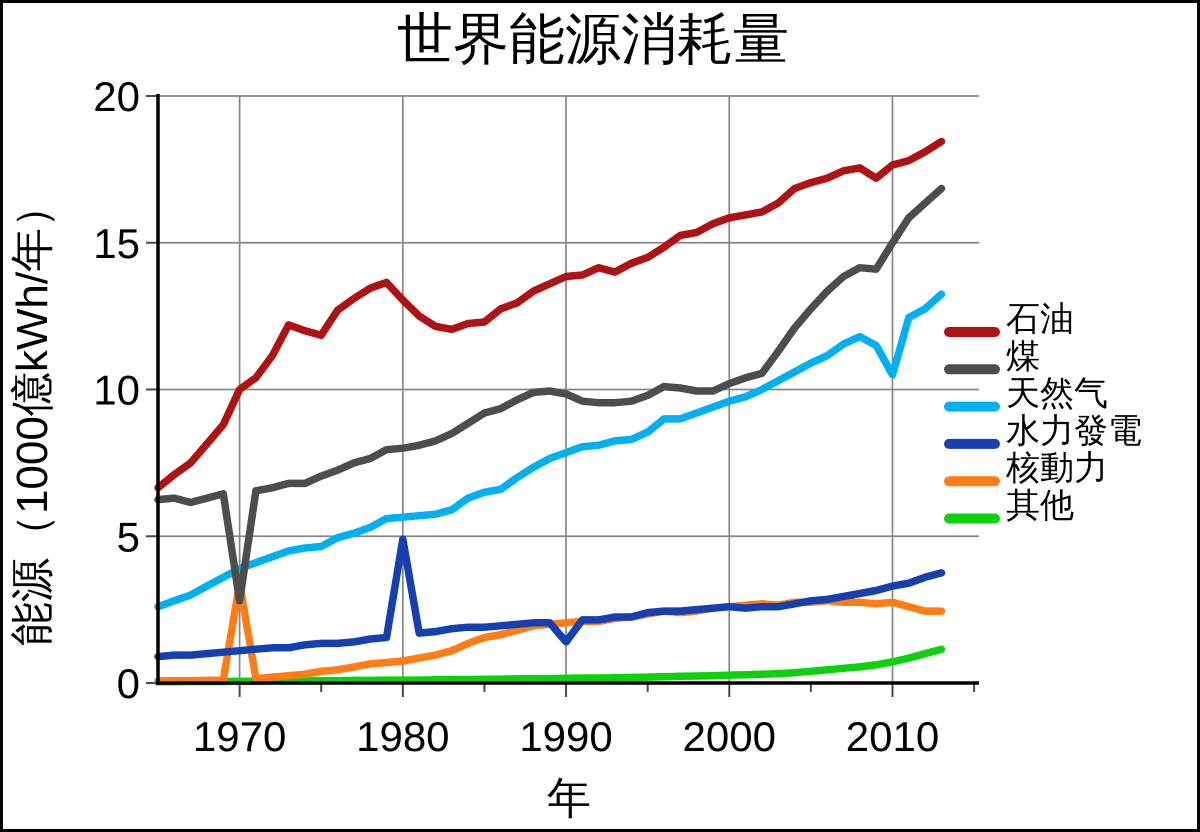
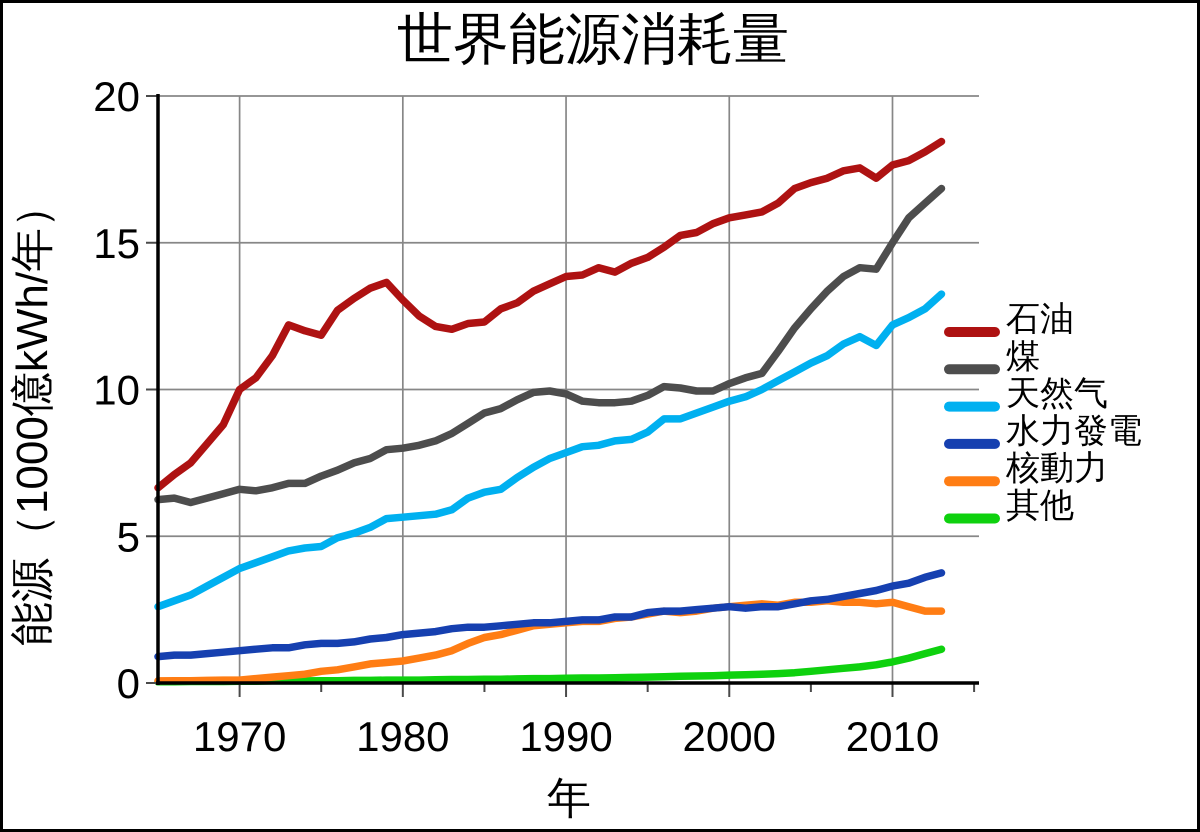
煤/1970: 2.8 -> 6.6
核動力/1970: 3.4 -> 0.1
水力發電/1980: 4.9 -> 1.6
水力發電/1990: 1.4 -> 2.1
天然气/2010: 10.5 -> 12.2
